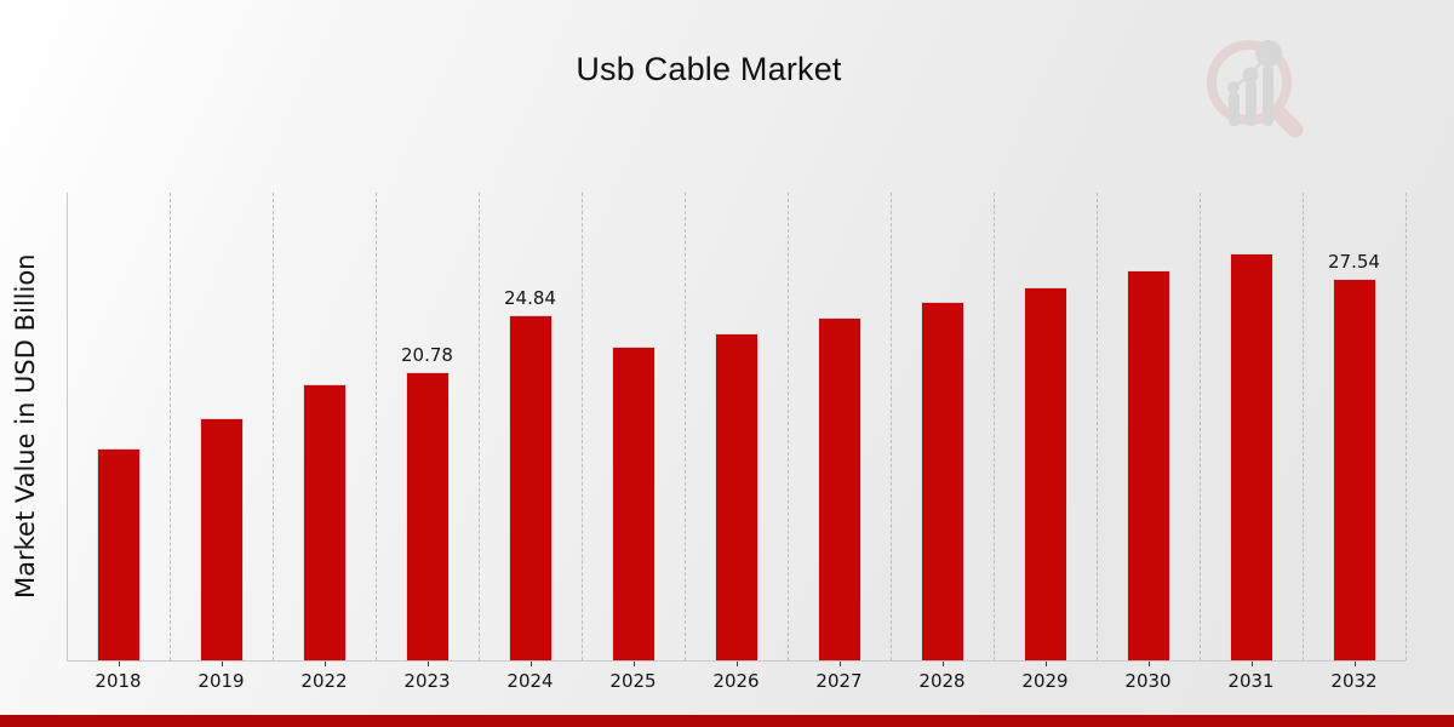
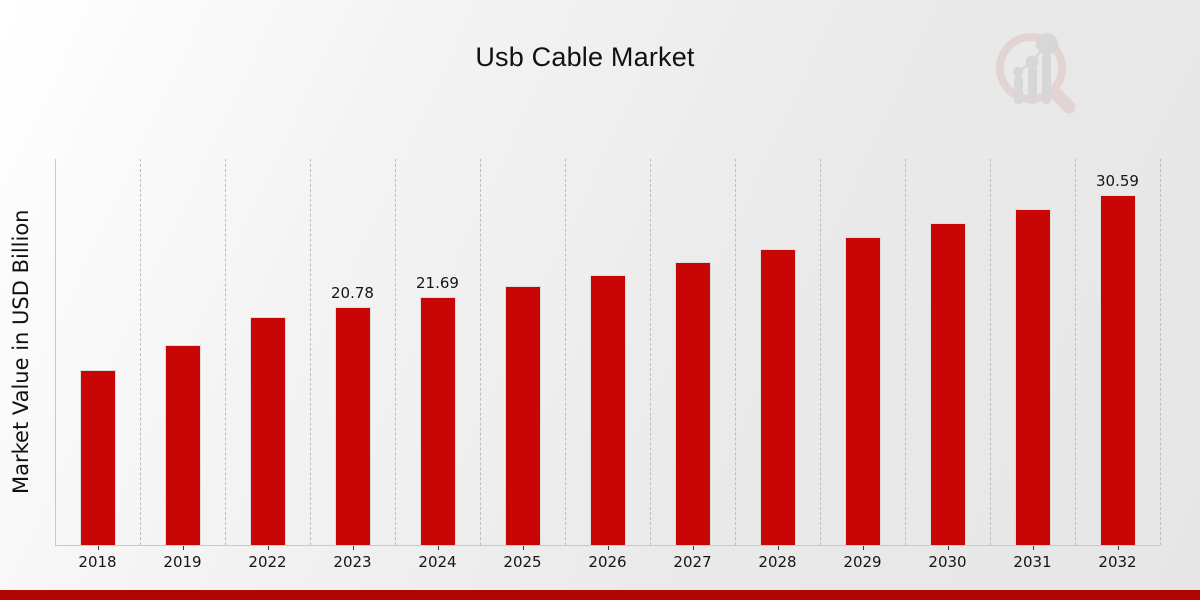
2024: 24.84 -> 21.69
2032: 27.54 -> 30.59
